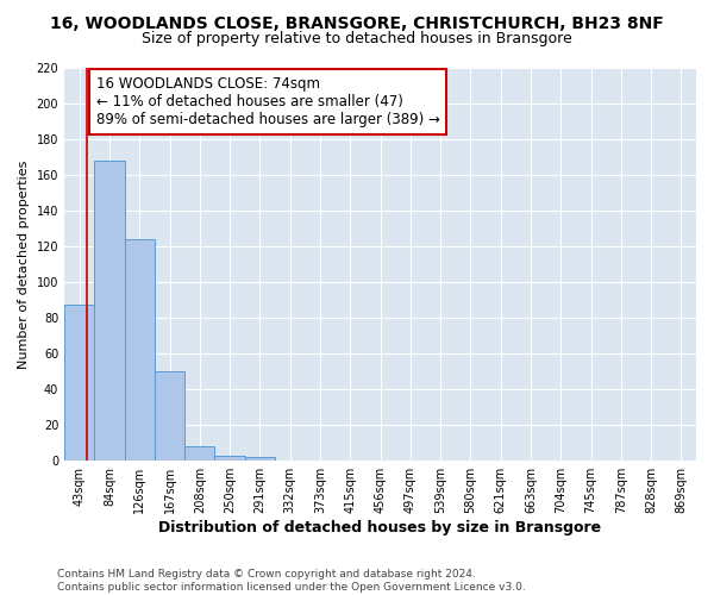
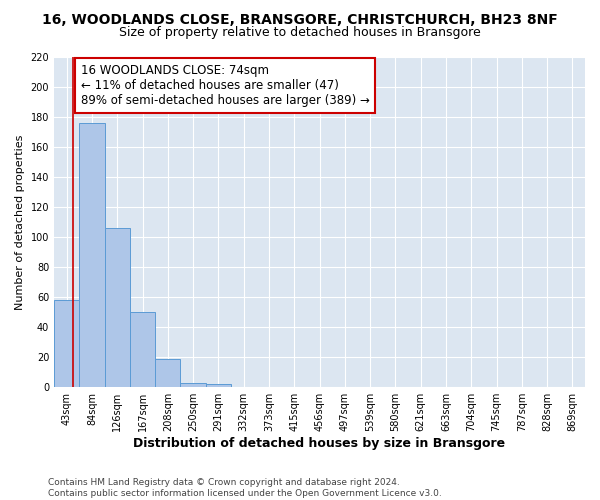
43sqm: 87 -> 58
84sqm: 168 -> 176
126sqm: 124 -> 106
208sqm: 8 -> 19
